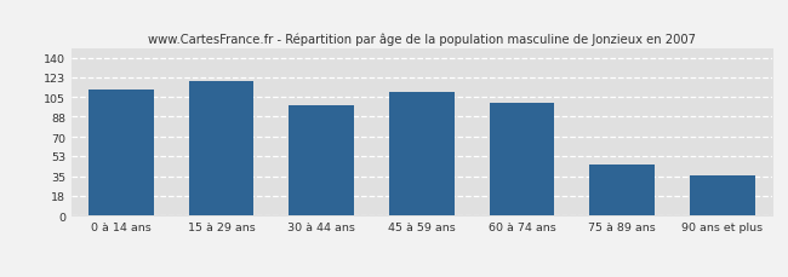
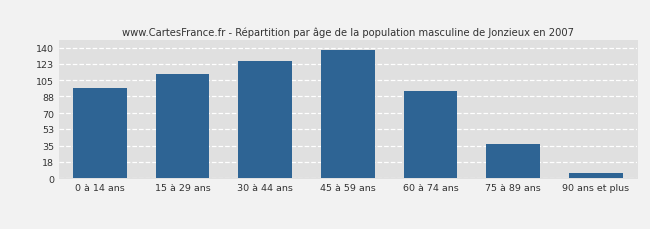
0 à 14 ans: 112 -> 97
15 à 29 ans: 120 -> 112
30 à 44 ans: 98 -> 126
45 à 59 ans: 110 -> 138
60 à 74 ans: 100 -> 94
75 à 89 ans: 46 -> 37
90 ans et plus: 36 -> 6
